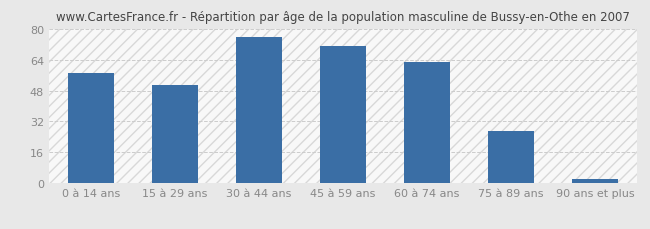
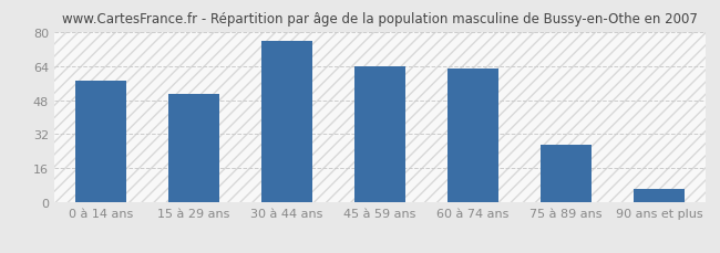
45 à 59 ans: 71 -> 64
90 ans et plus: 2 -> 6
